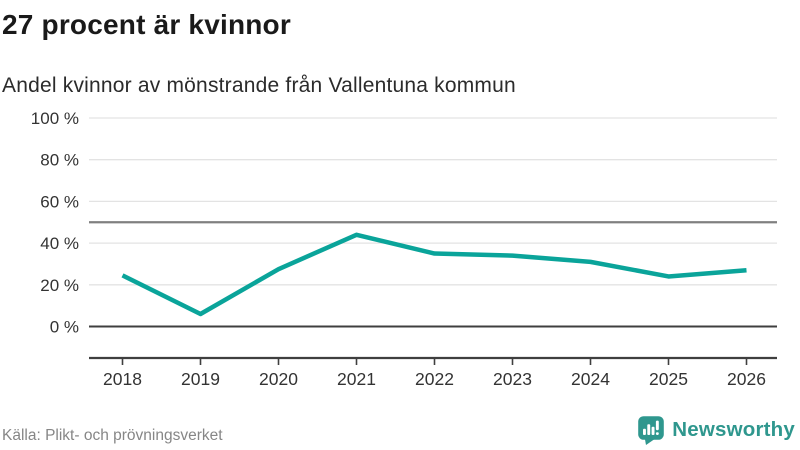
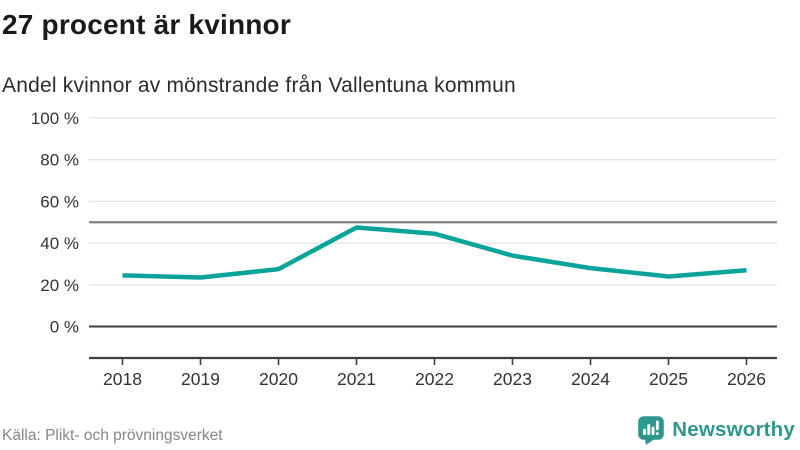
2019: 6% -> 24%
2021: 44% -> 48%
2022: 35% -> 44%
2024: 31% -> 28%
